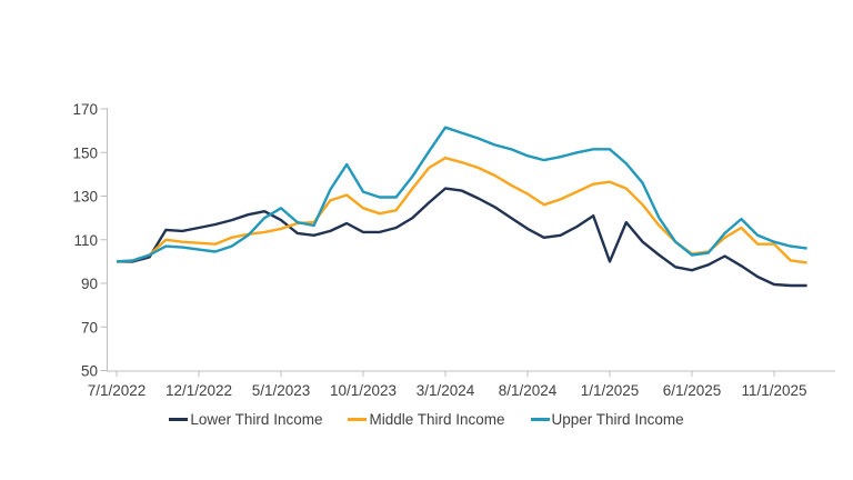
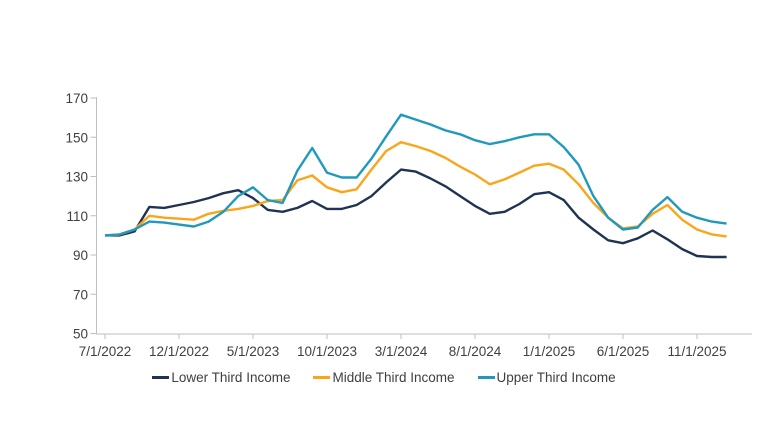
Lower Third Income/1/1/2025: 100 -> 122
Middle Third Income/11/1/2025: 108 -> 103
